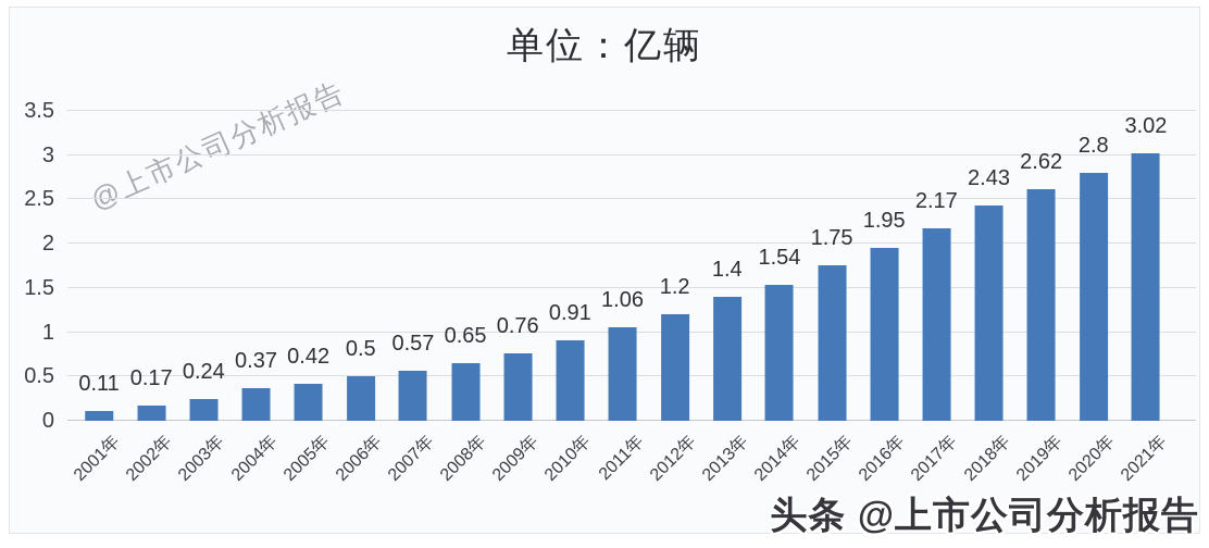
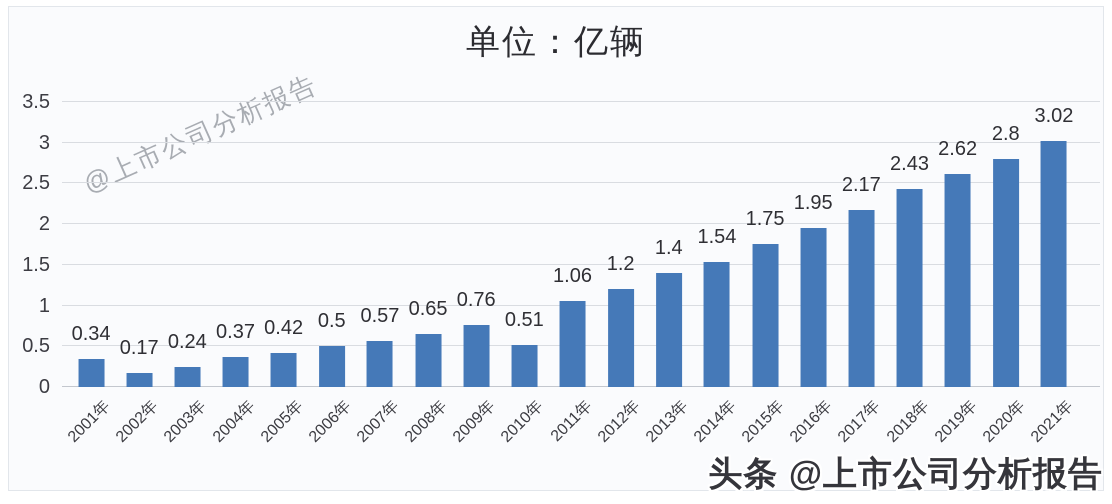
2001年: 0.11 -> 0.34
2010年: 0.91 -> 0.51
